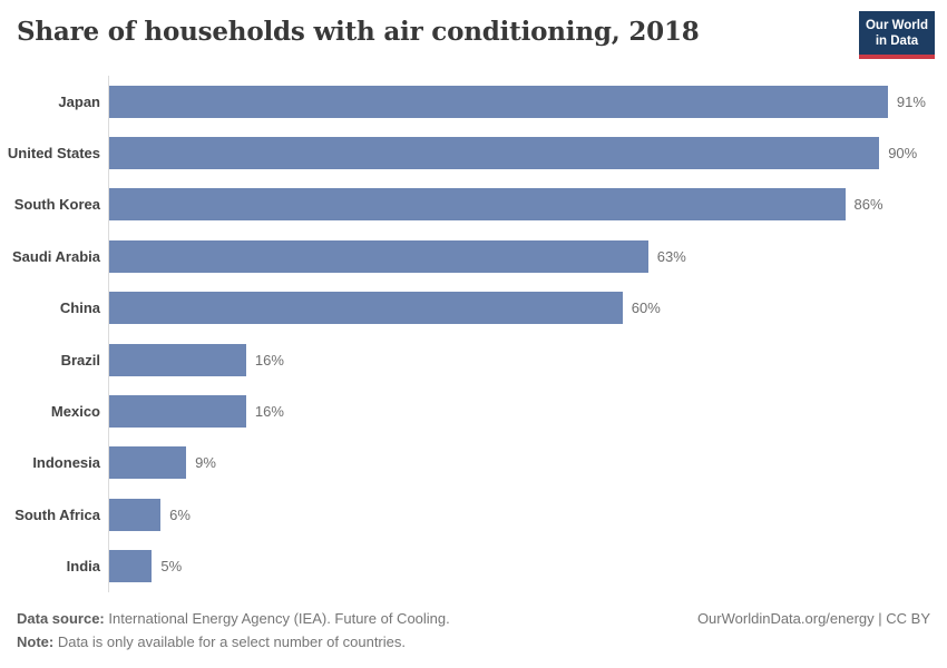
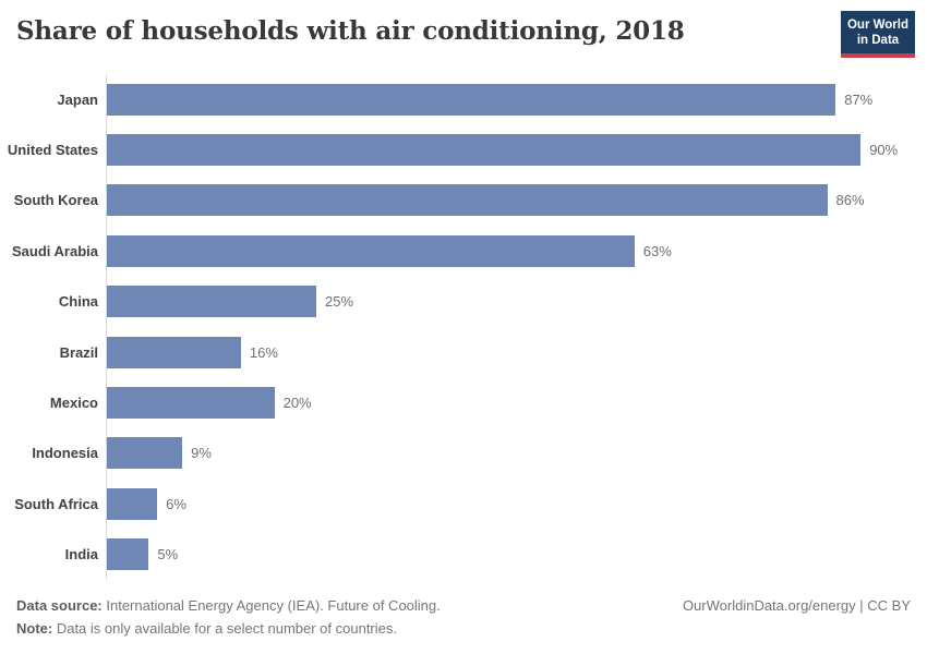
Japan: 91% -> 87%
China: 60% -> 25%
Mexico: 16% -> 20%
